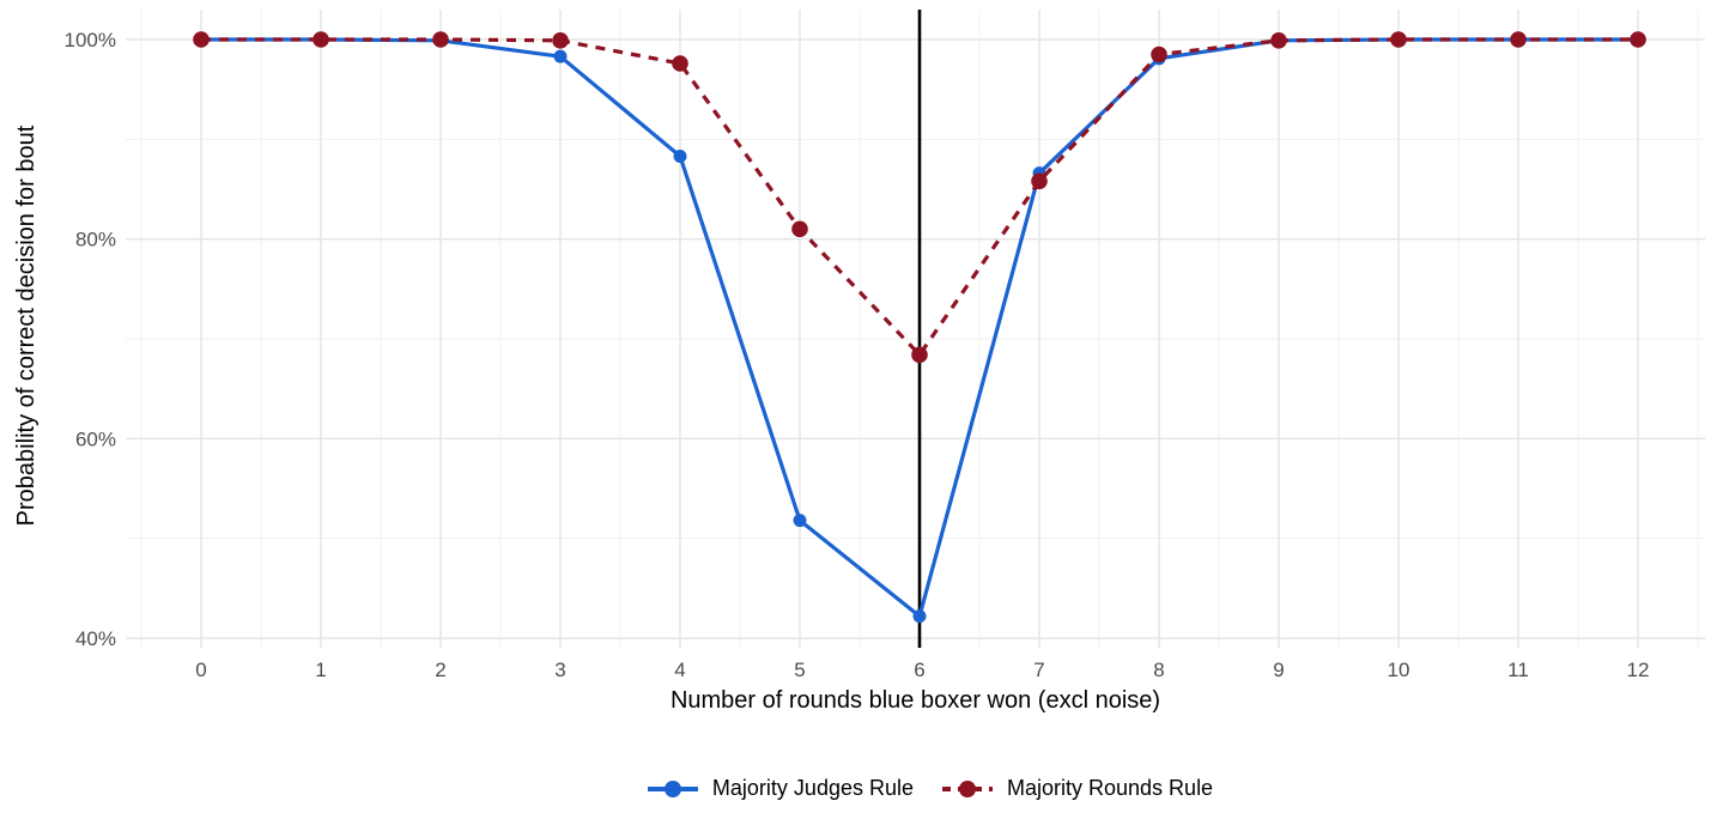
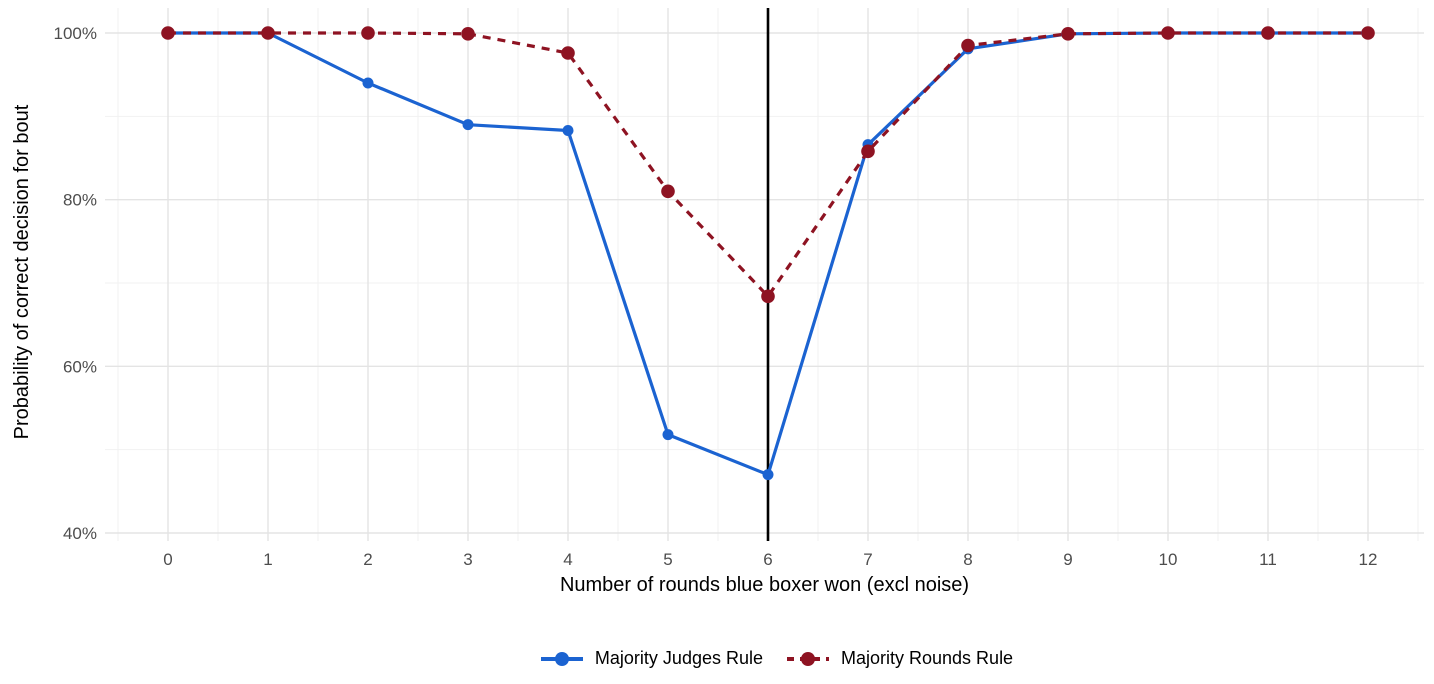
Majority Judges Rule/2: 100% -> 94%
Majority Judges Rule/3: 98% -> 89%
Majority Judges Rule/6: 42% -> 47%
